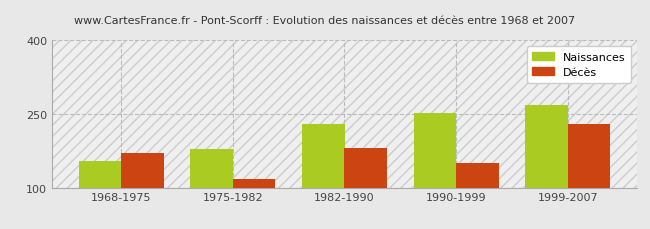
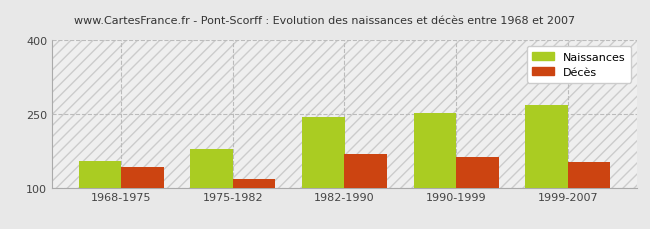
Décès/1968-1975: 170 -> 143
Naissances/1982-1990: 230 -> 243
Décès/1982-1990: 180 -> 168
Décès/1990-1999: 150 -> 163
Décès/1999-2007: 230 -> 152
